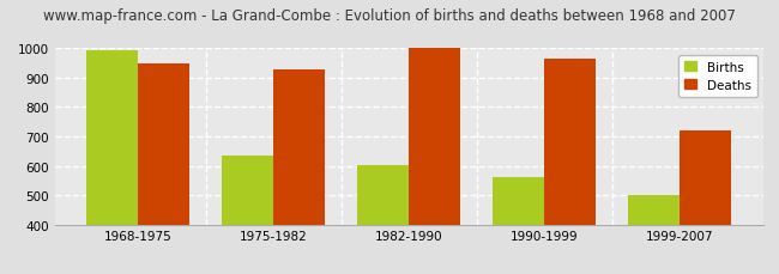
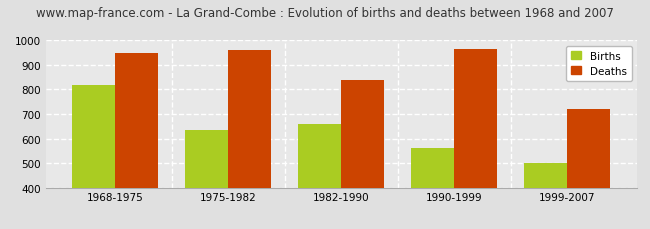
Births/1968-1975: 995 -> 820
Deaths/1975-1982: 928 -> 960
Births/1982-1990: 601 -> 660
Deaths/1982-1990: 1000 -> 840
